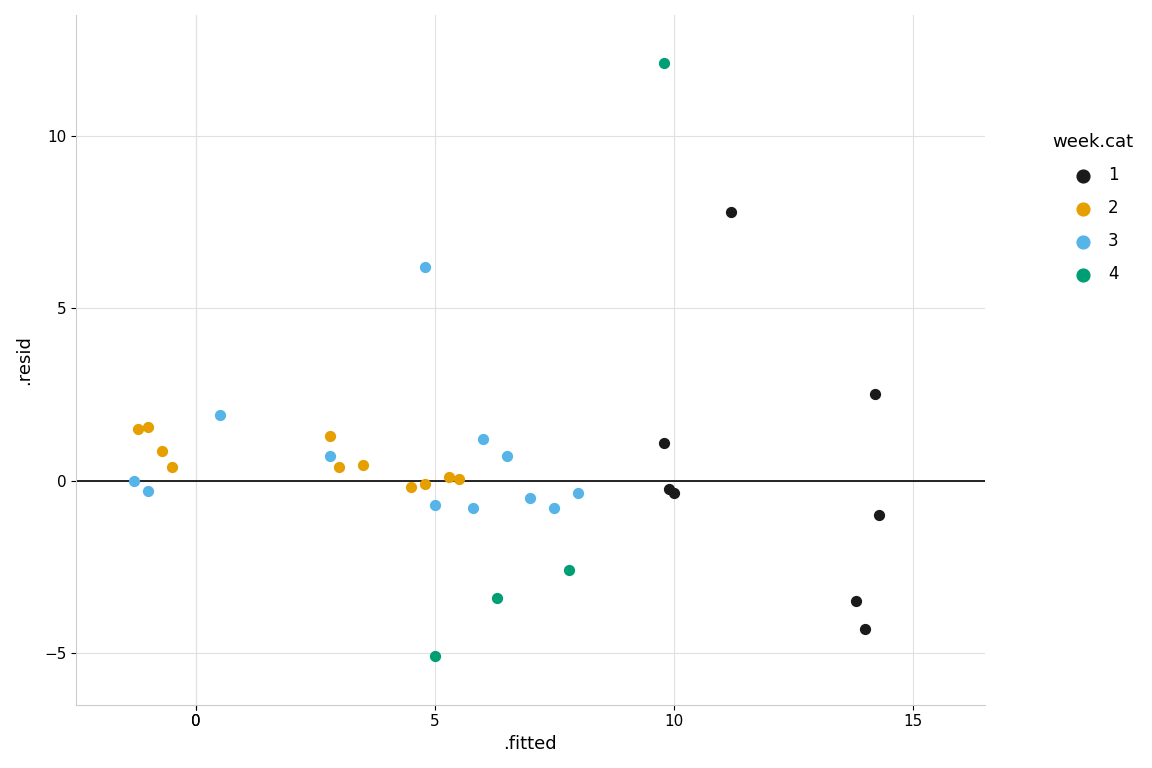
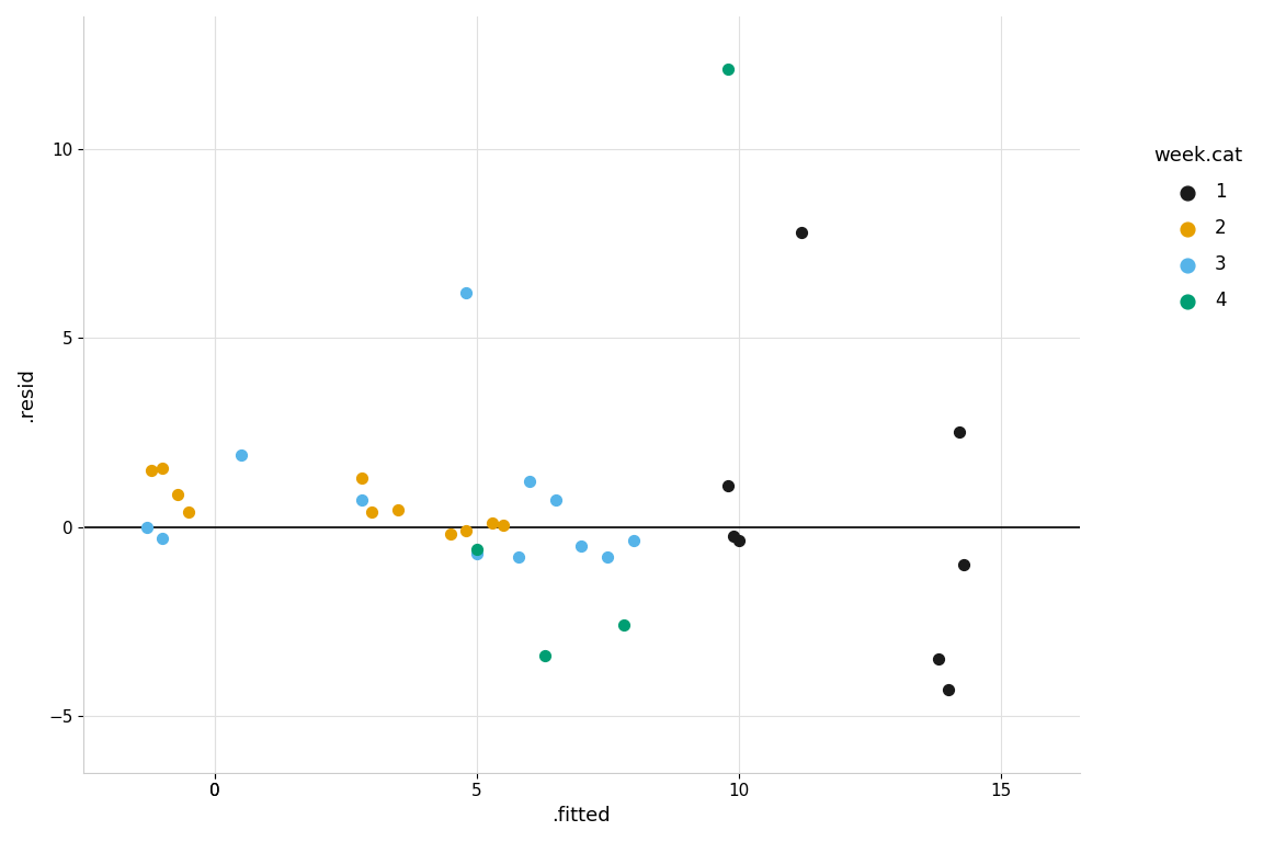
4/5: -5.1 -> -0.6
